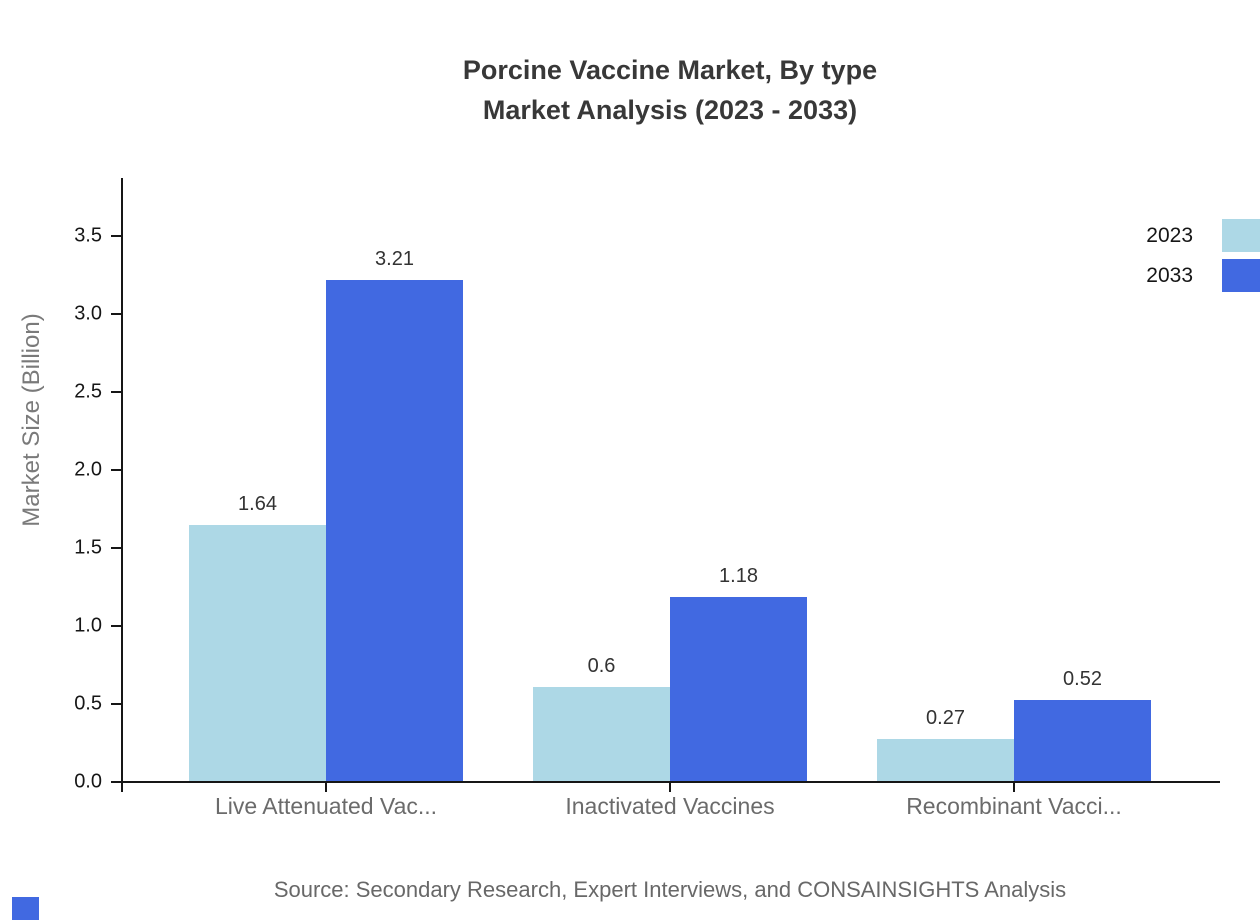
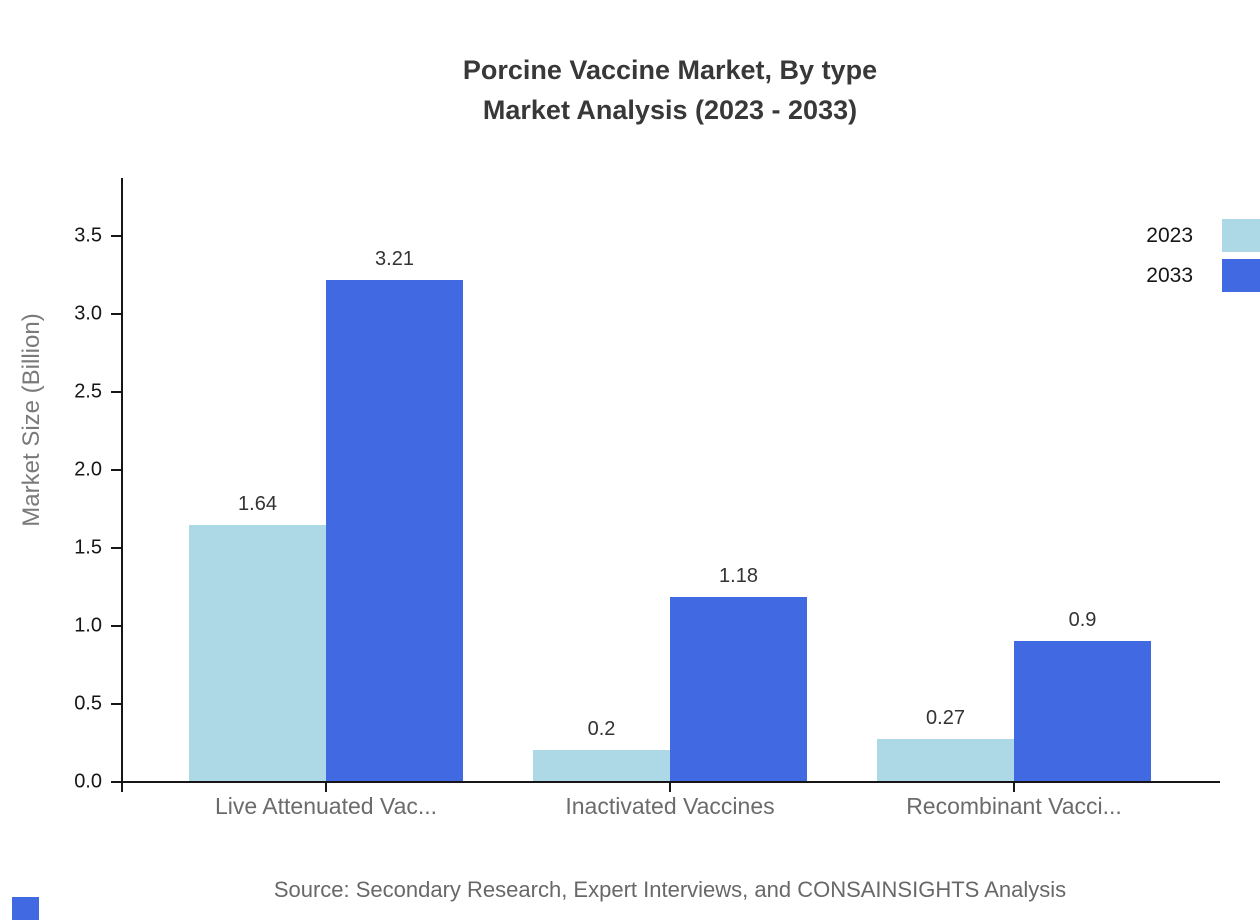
2023/Inactivated Vaccines: 0.6 -> 0.2
2033/Recombinant Vacci...: 0.52 -> 0.9
